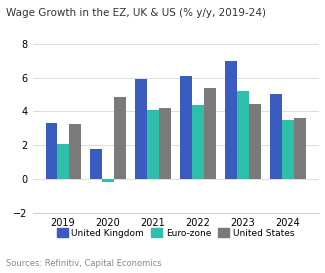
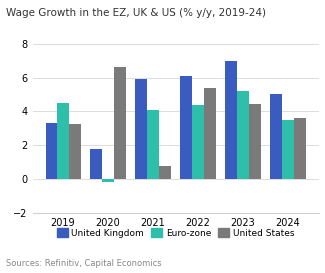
Euro-zone/2019: 2.1 -> 4.5
United States/2020: 4.8 -> 6.6
United States/2021: 4.2 -> 0.8
